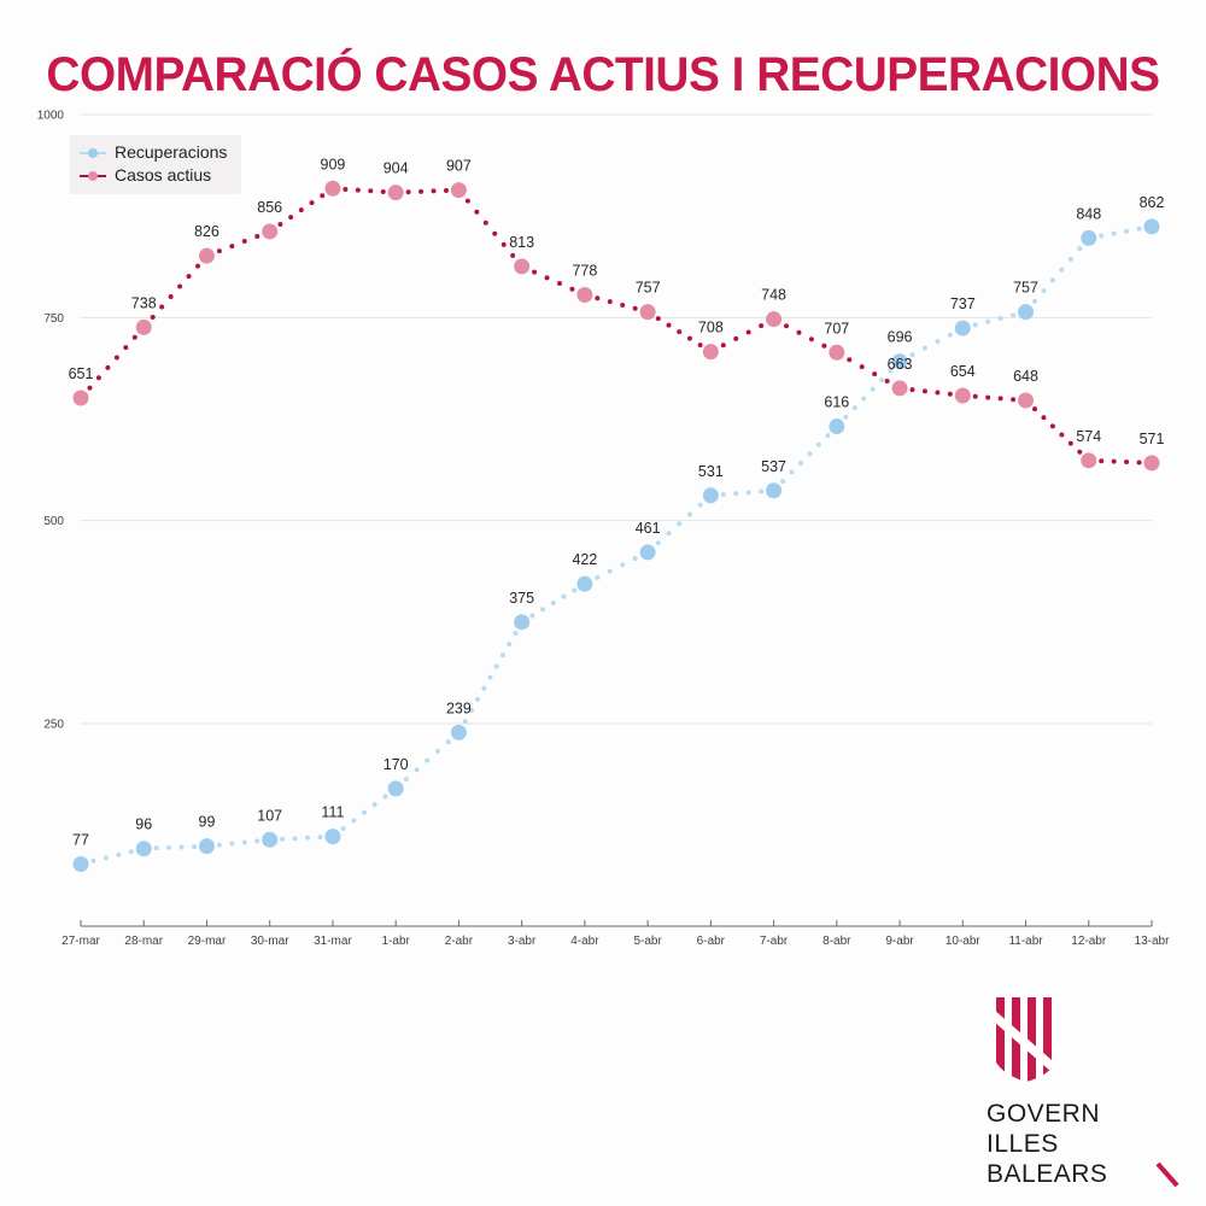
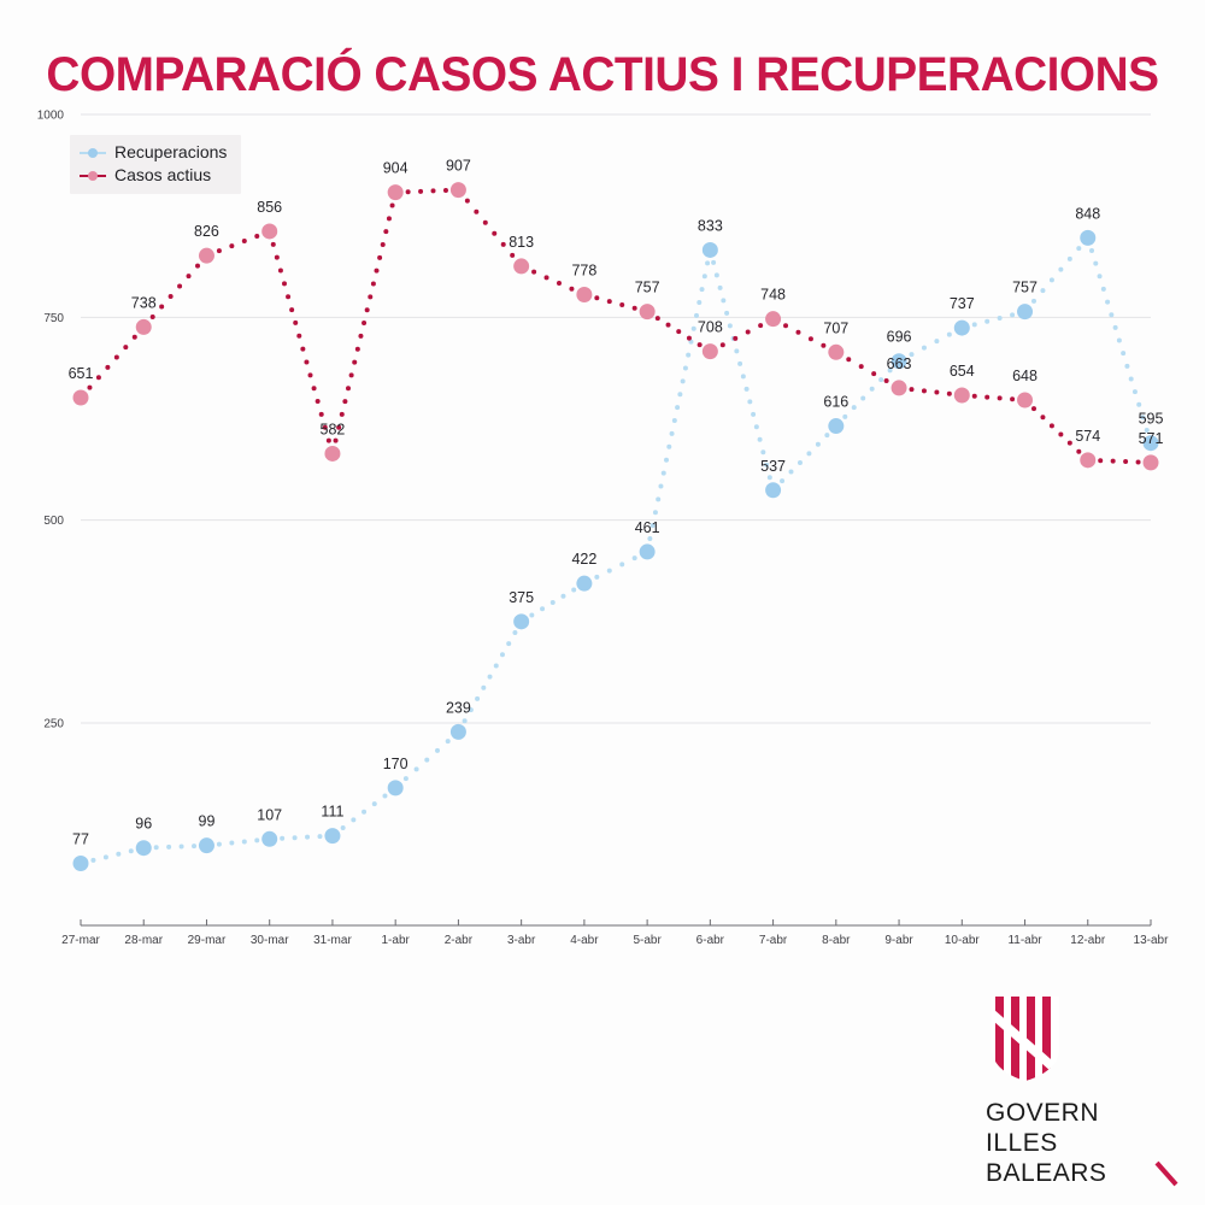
Casos actius/31-mar: 909 -> 582
Recuperacions/6-abr: 531 -> 833
Recuperacions/13-abr: 862 -> 595
